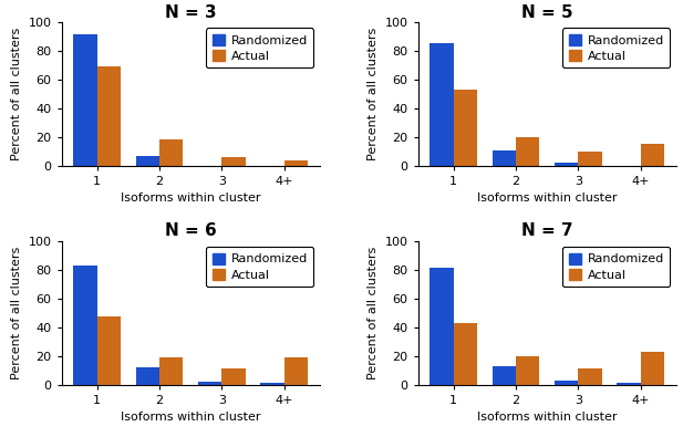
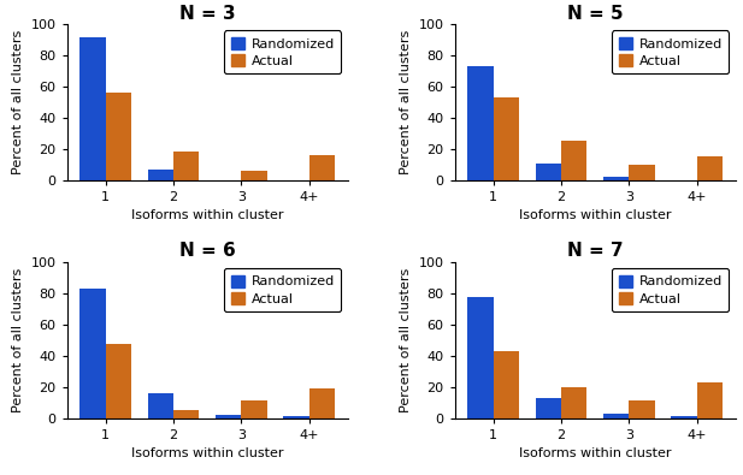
N = 3/Actual/1: 69 -> 56
N = 3/Actual/4+: 4 -> 16
N = 5/Randomized/1: 85 -> 73
N = 5/Actual/2: 20 -> 25
N = 6/Randomized/2: 12 -> 16
N = 6/Actual/2: 19 -> 5
N = 7/Randomized/1: 81 -> 77
